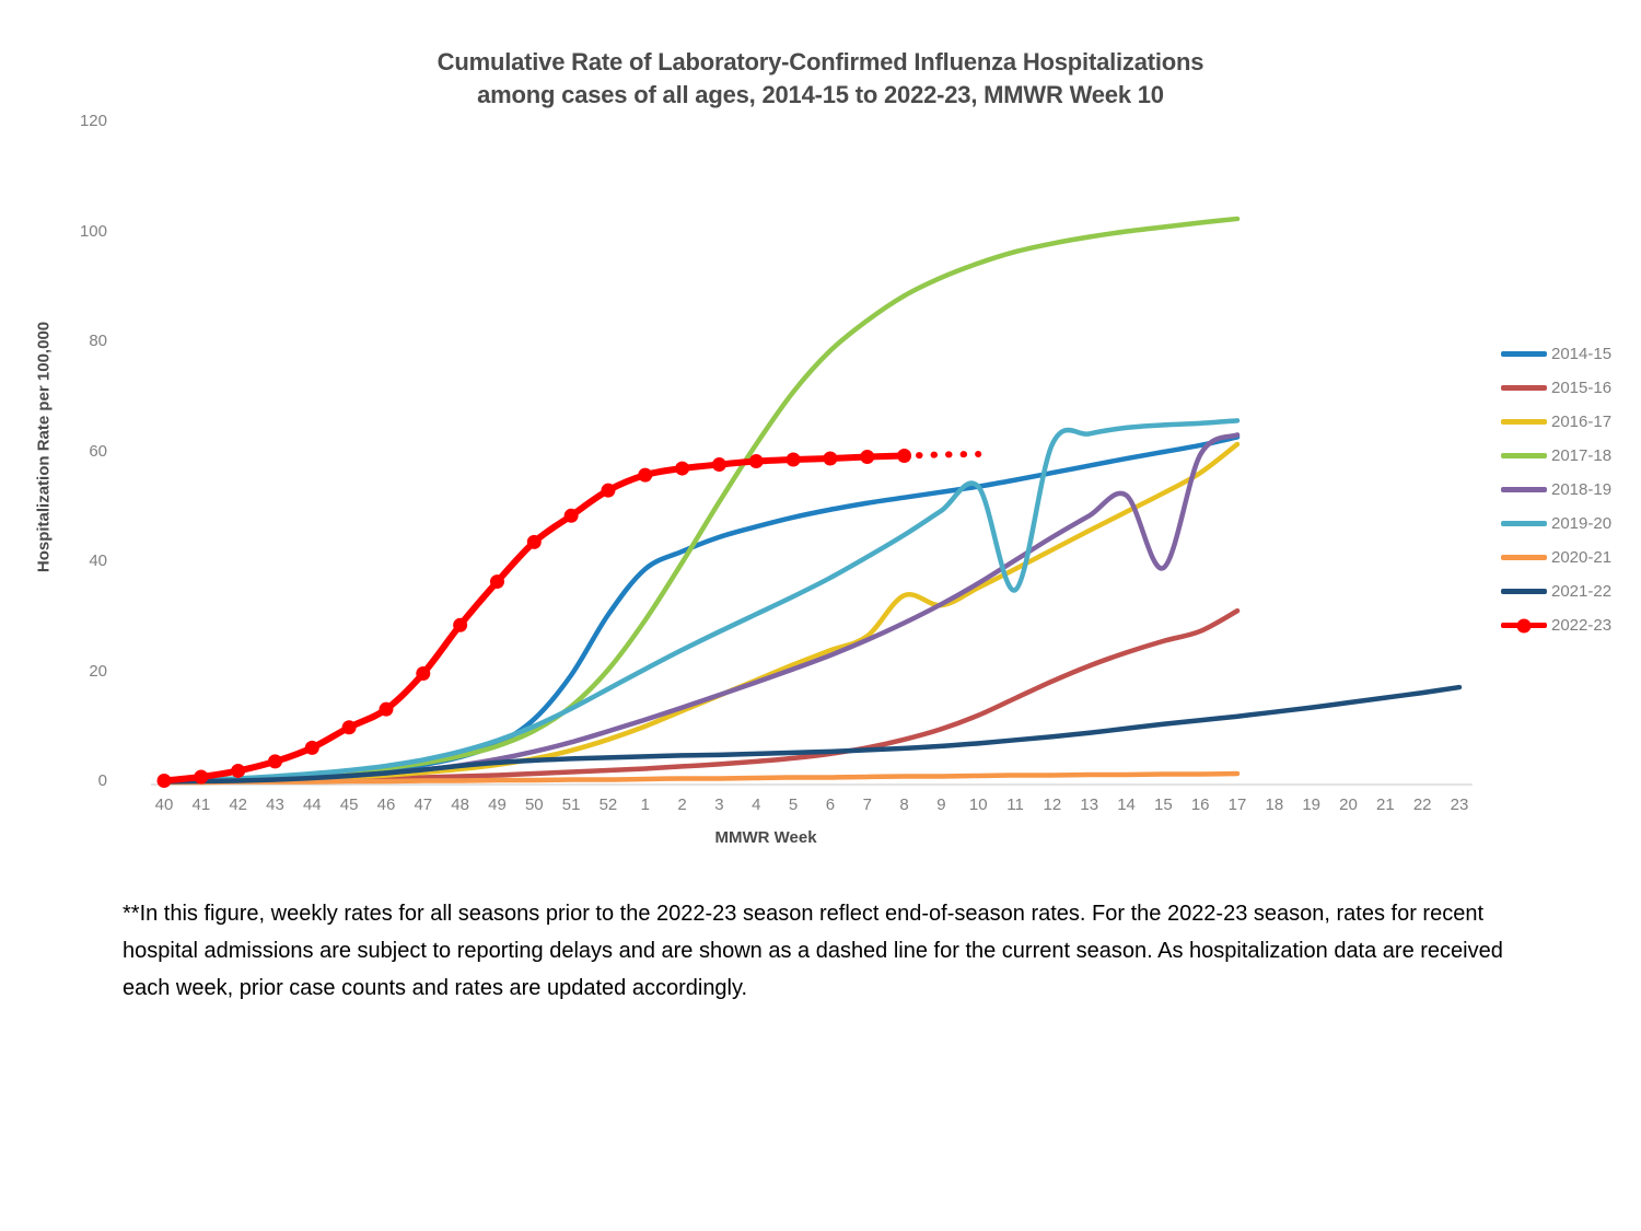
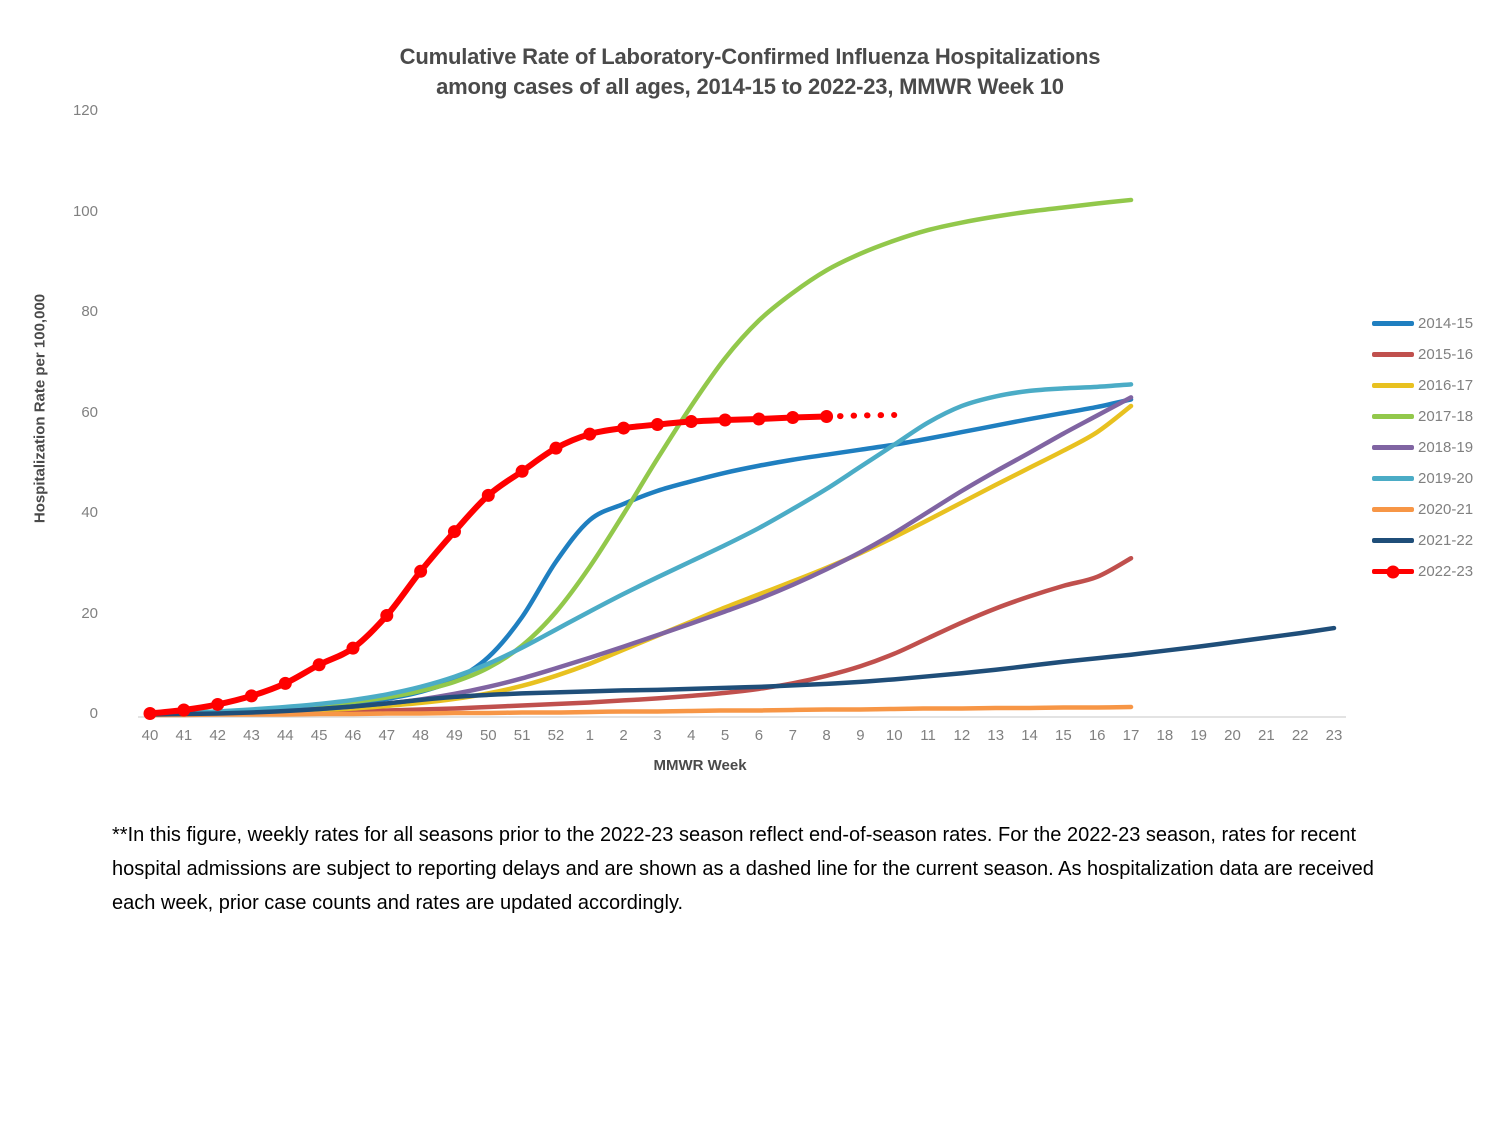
2016-17/8: 34 -> 29
2019-20/11: 35 -> 58
2018-19/15: 39 -> 56
